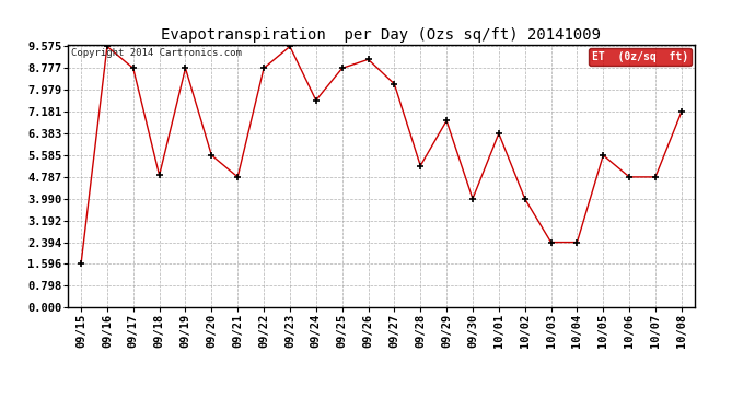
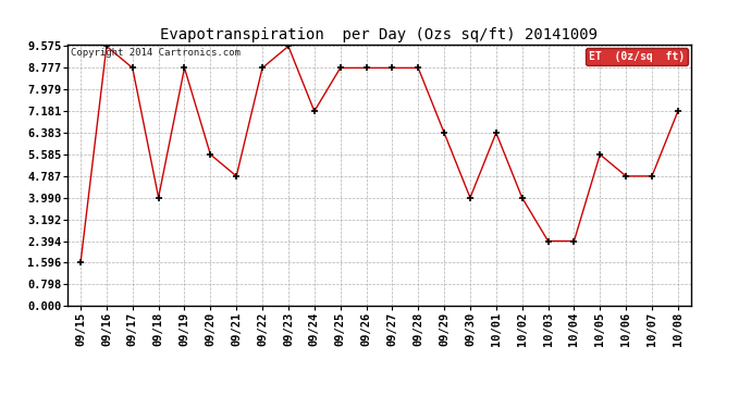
09/18: 4.85 -> 4.00
09/24: 7.60 -> 7.18
09/26: 9.10 -> 8.78
09/27: 8.20 -> 8.78
09/28: 5.20 -> 8.78
09/29: 6.85 -> 6.38
